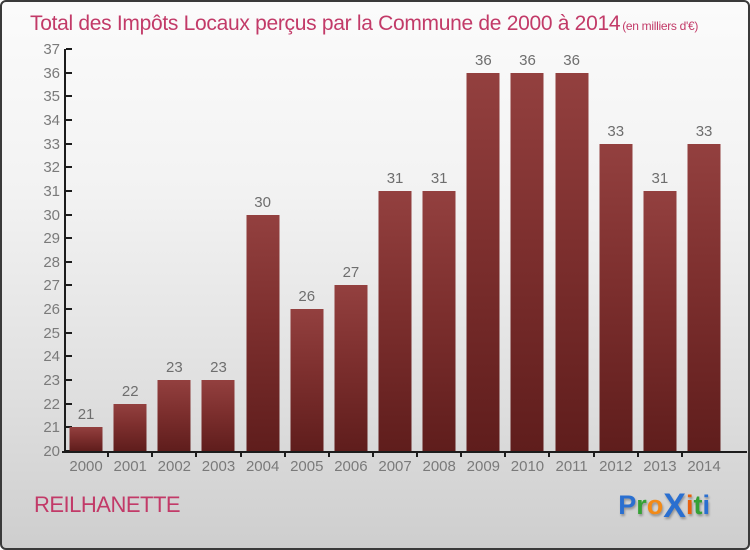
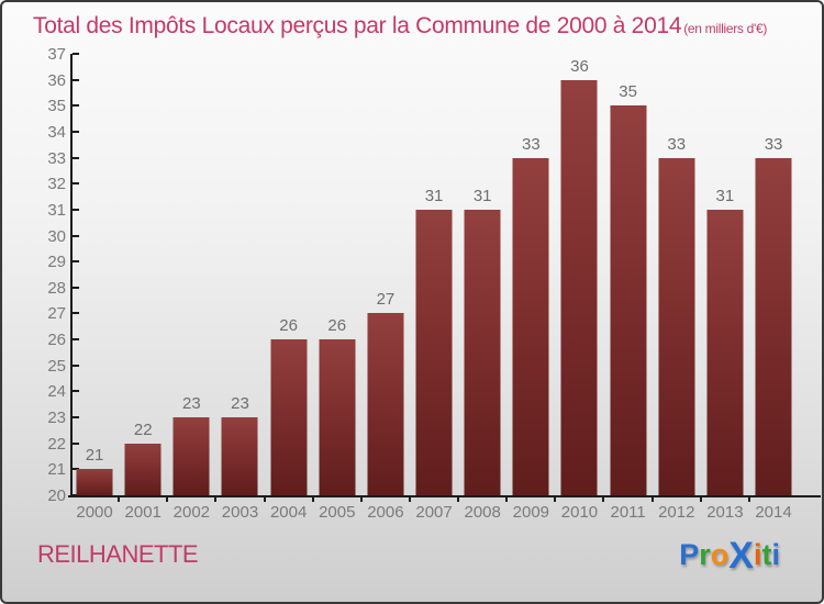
2004: 30 -> 26
2009: 36 -> 33
2011: 36 -> 35
